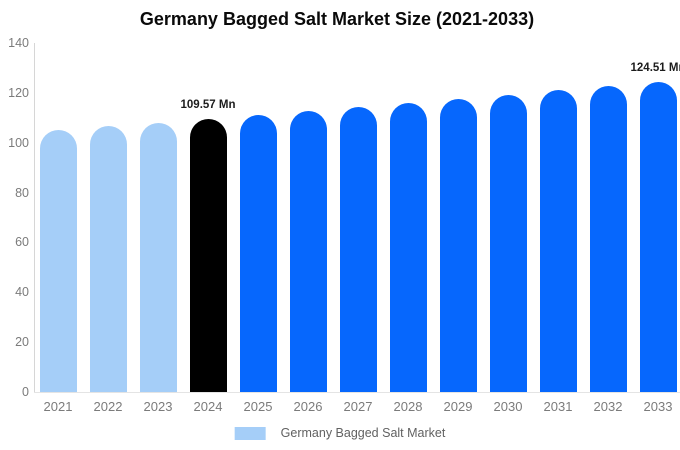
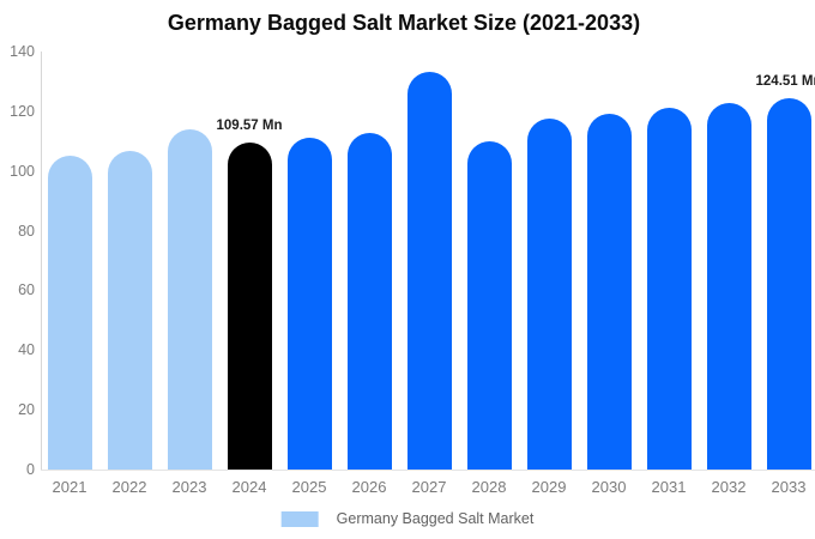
2023: 108 -> 114
2027: 114 -> 133
2028: 116 -> 110
